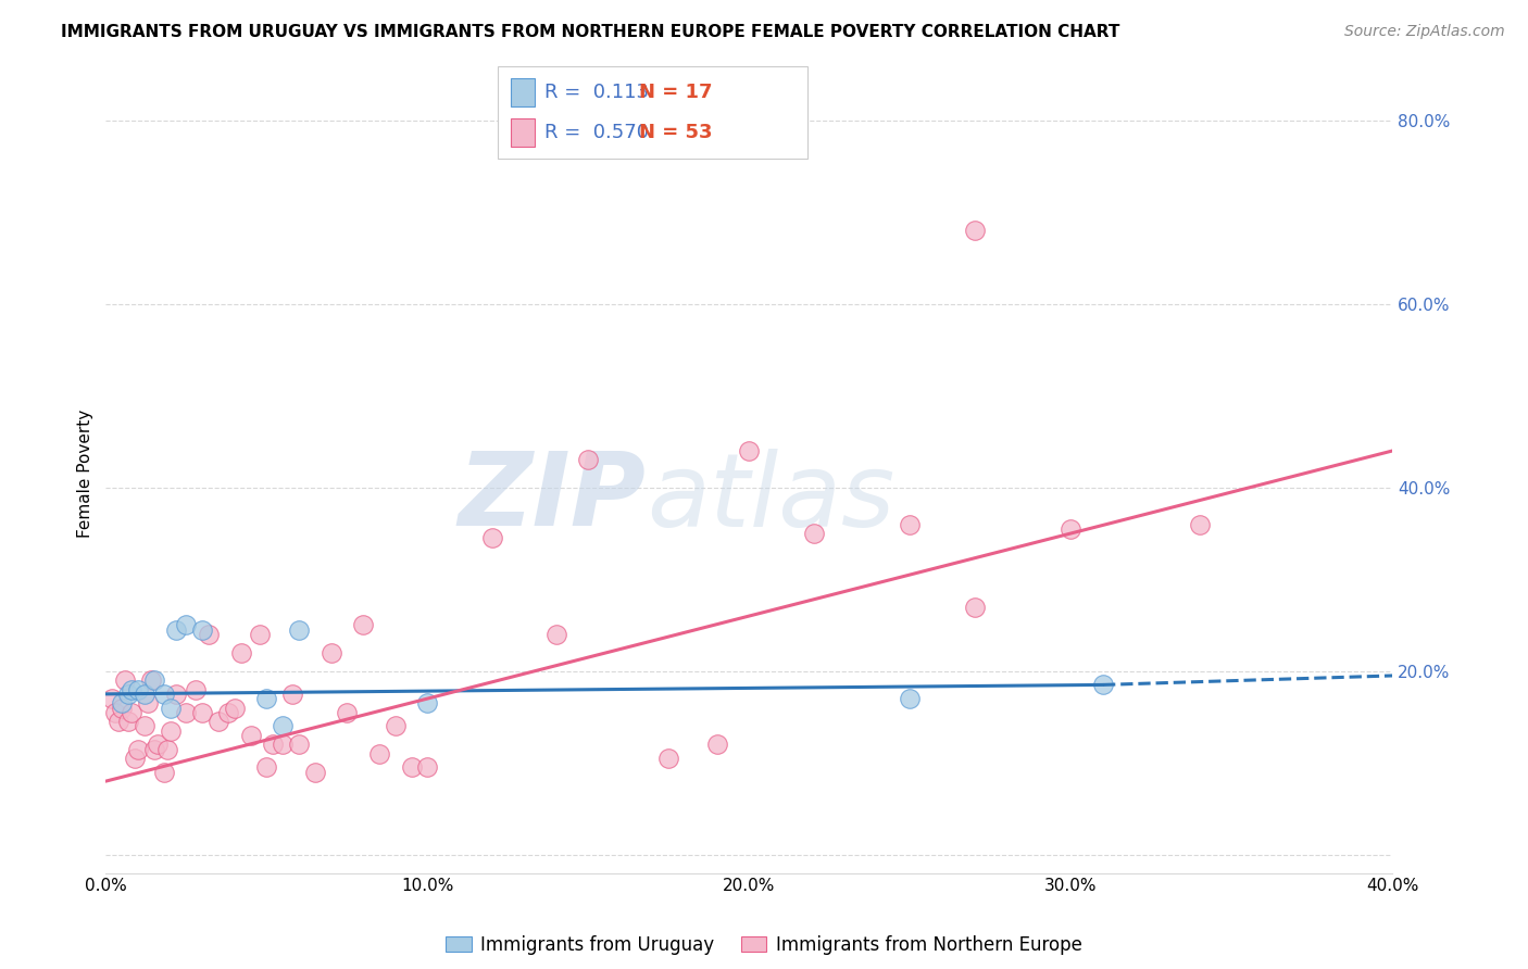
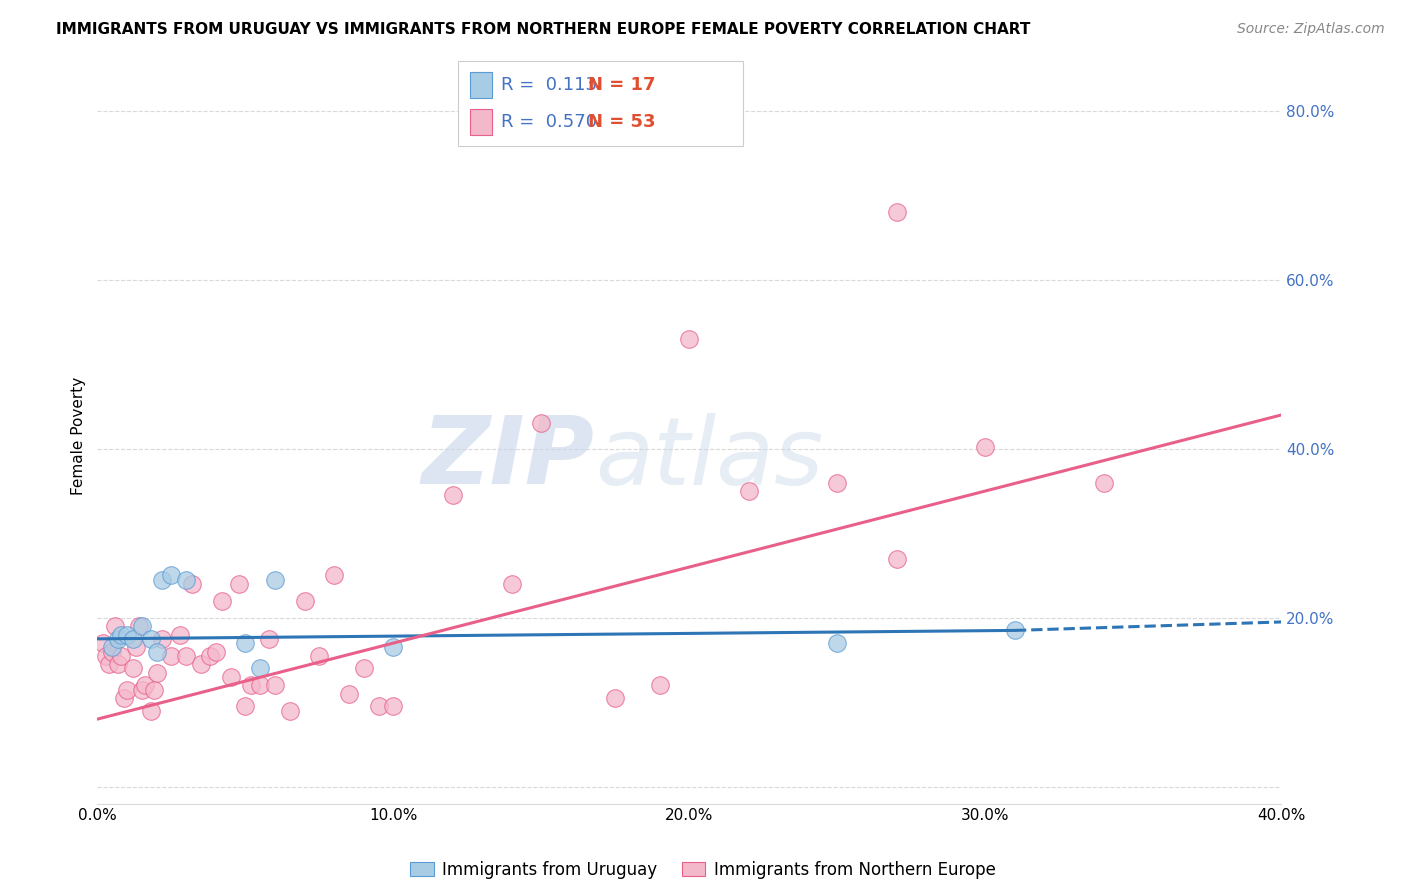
Immigrants from Northern Europe/20.0%: 44.0% -> 53.0%
Immigrants from Northern Europe/30.0%: 35.5% -> 40.2%
